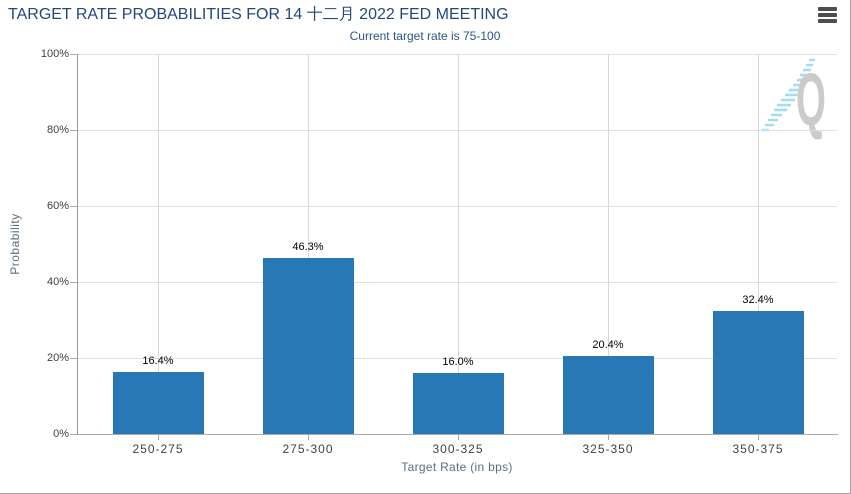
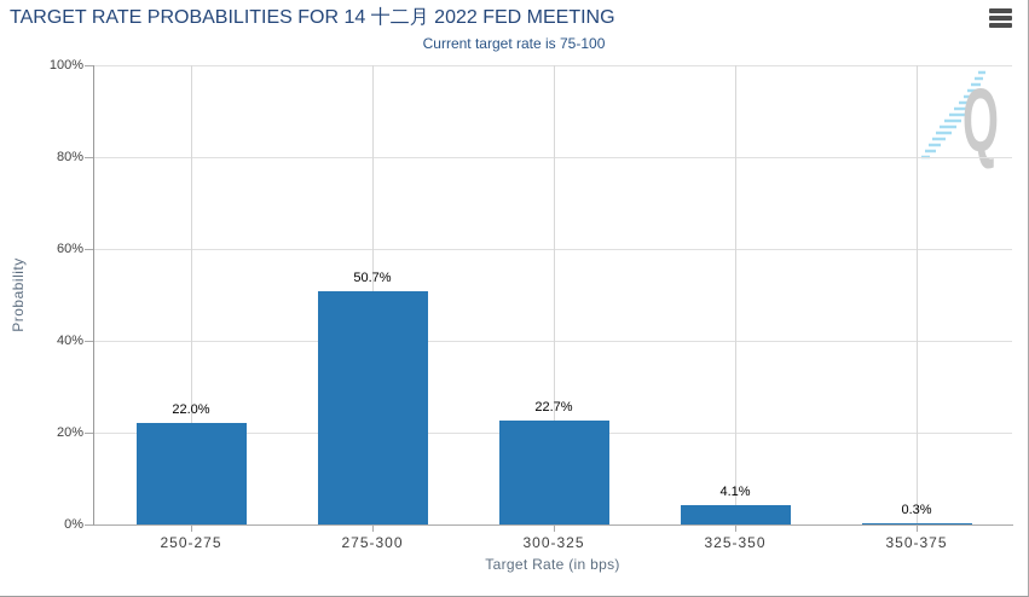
250-275: 16.4% -> 22.0%
275-300: 46.3% -> 50.7%
300-325: 16.0% -> 22.7%
325-350: 20.4% -> 4.1%
350-375: 32.4% -> 0.3%
